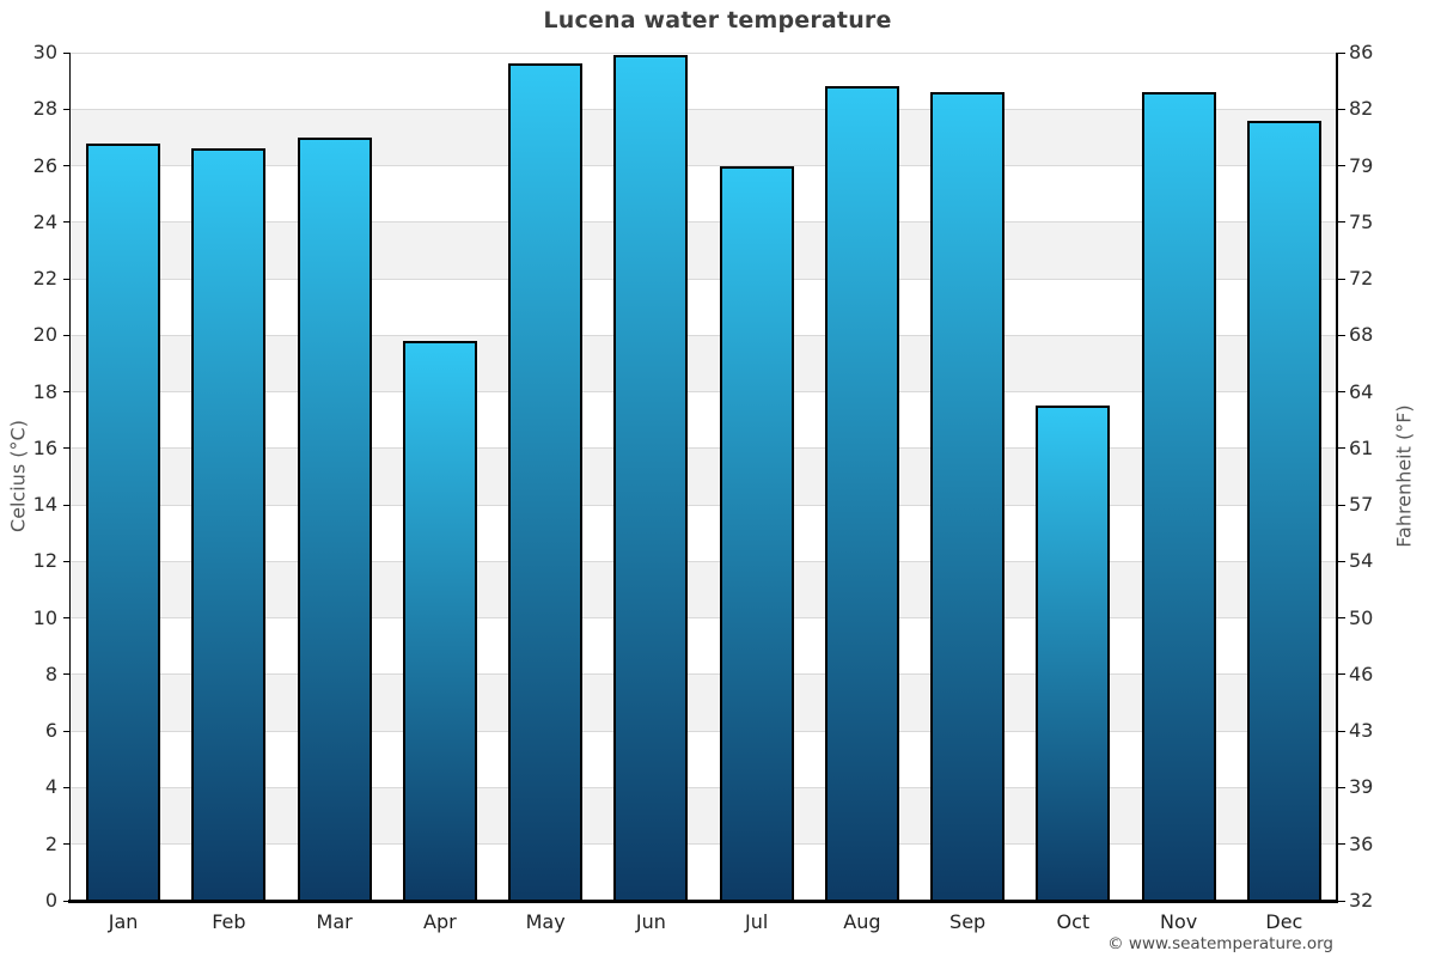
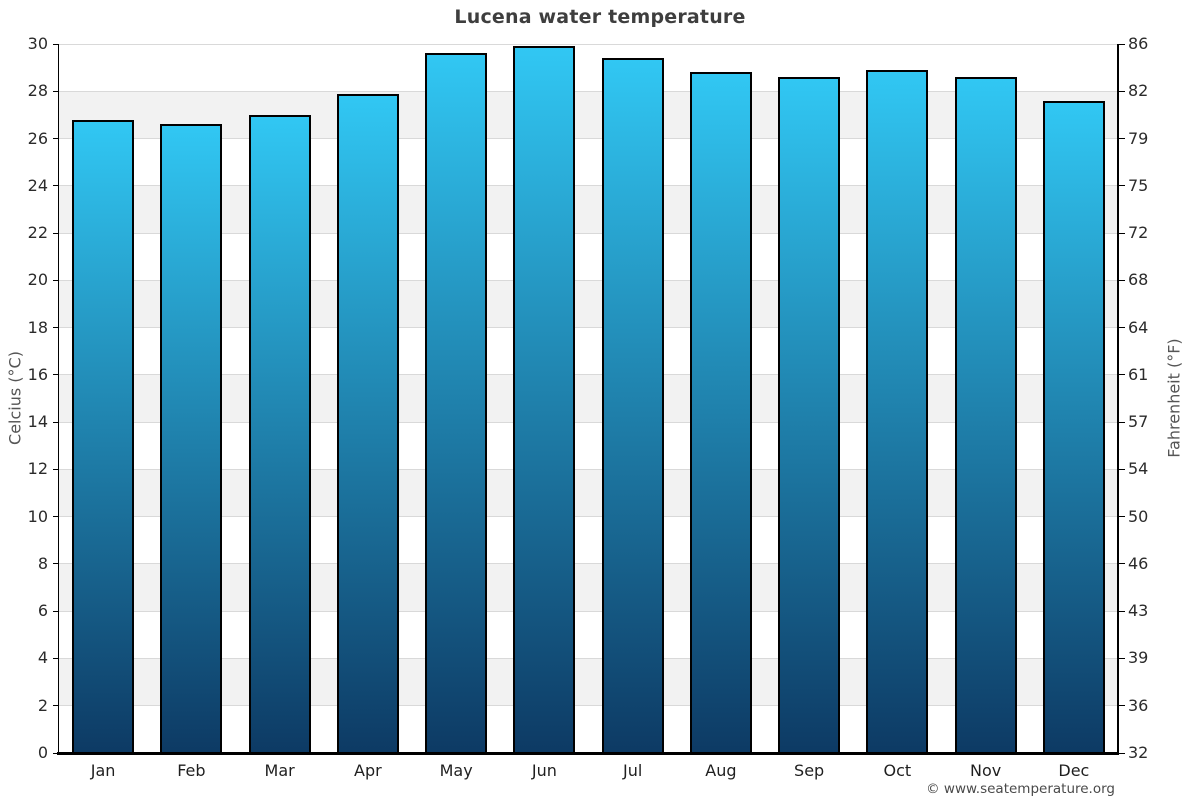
Apr: 19.8 -> 27.9
Jul: 26.0 -> 29.4
Oct: 17.5 -> 28.9
